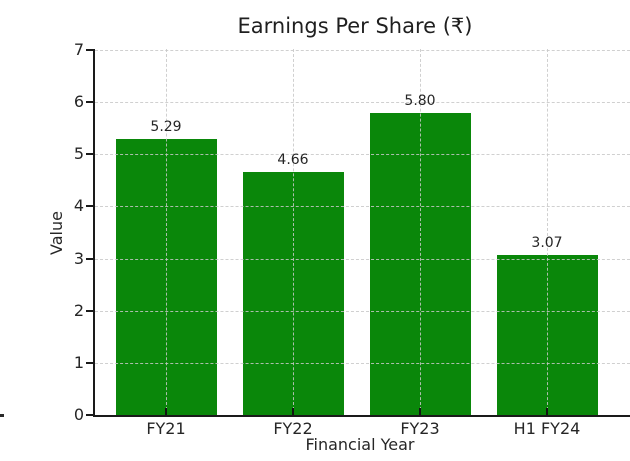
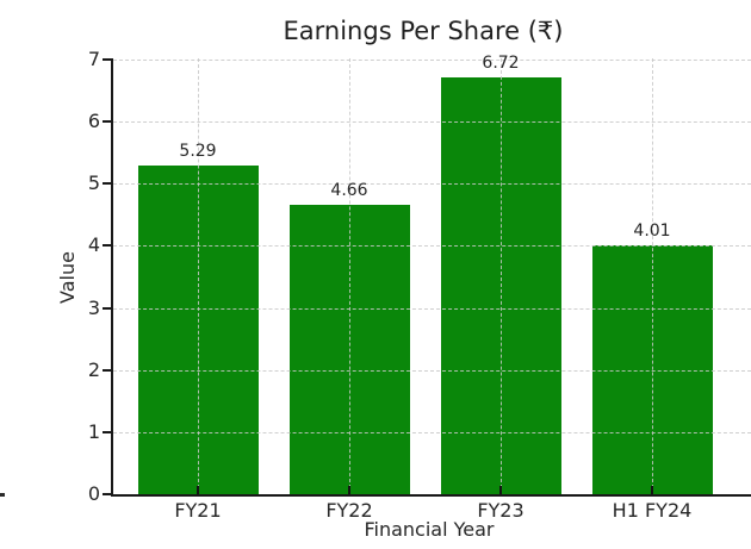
FY23: 5.80 -> 6.72
H1 FY24: 3.07 -> 4.01
